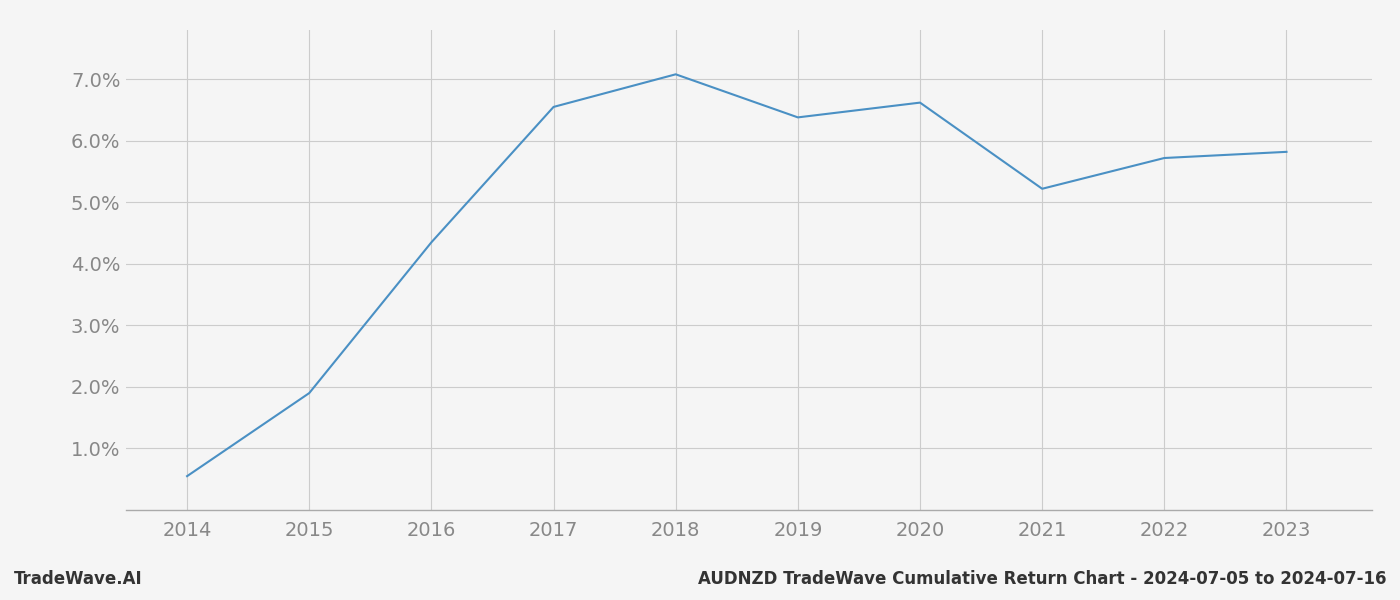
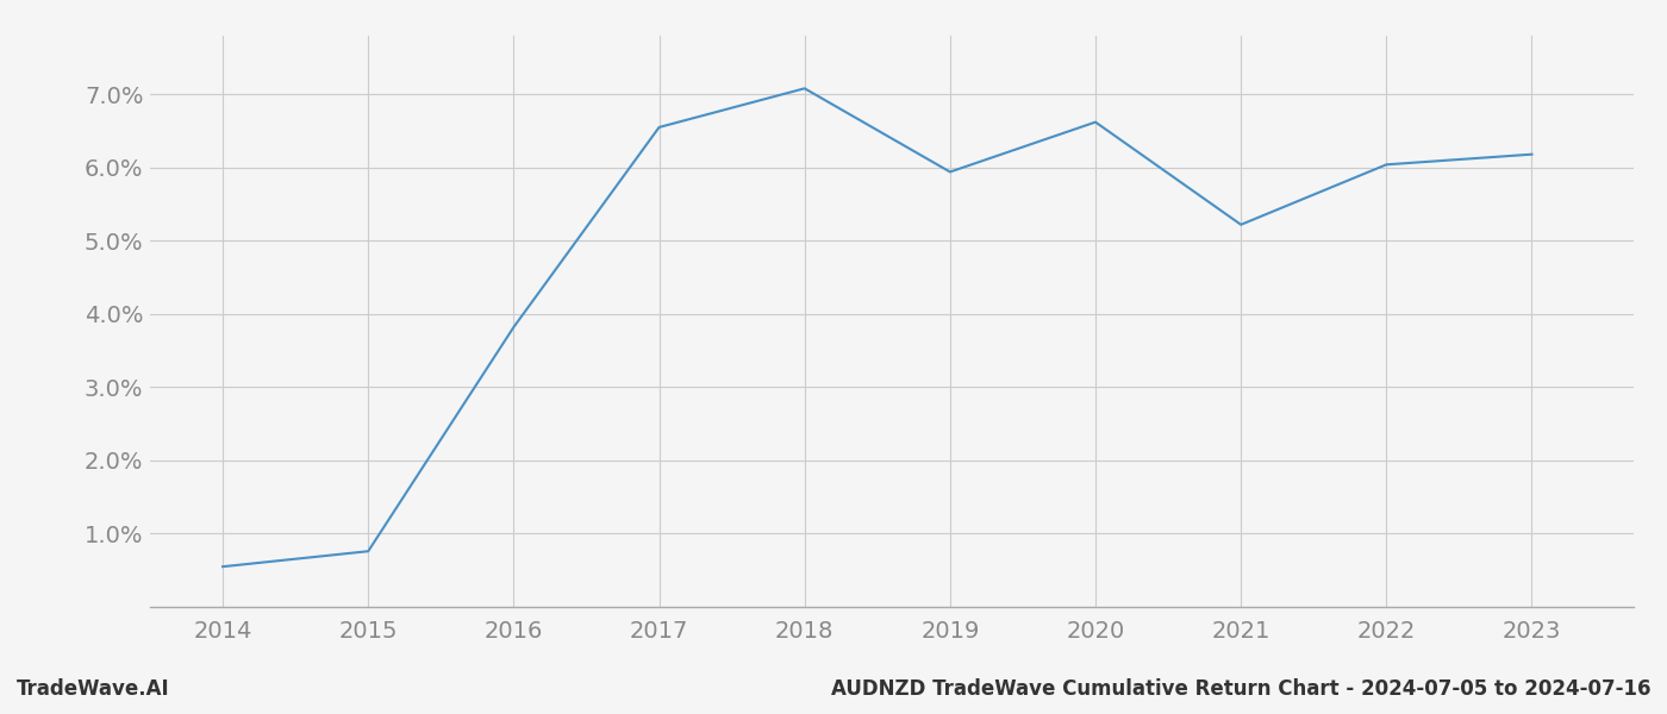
2015: 1.90% -> 0.76%
2016: 4.35% -> 3.82%
2019: 6.38% -> 5.94%
2022: 5.72% -> 6.04%
2023: 5.82% -> 6.18%
